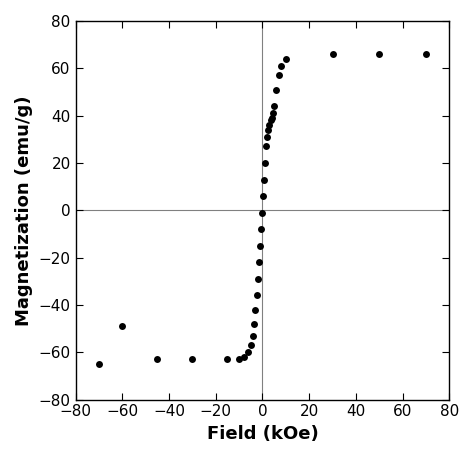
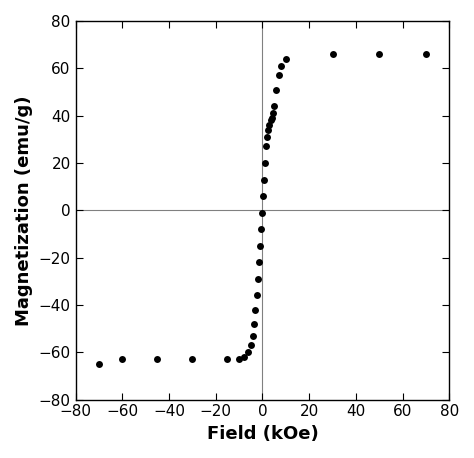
−60: -49 -> -63
